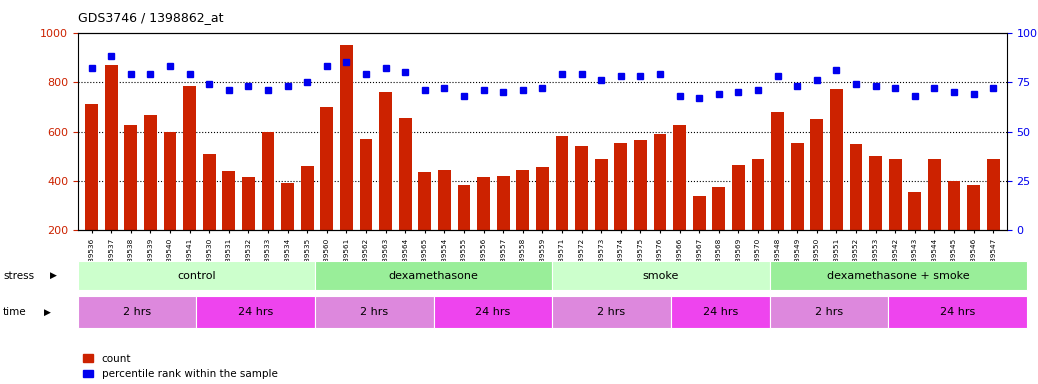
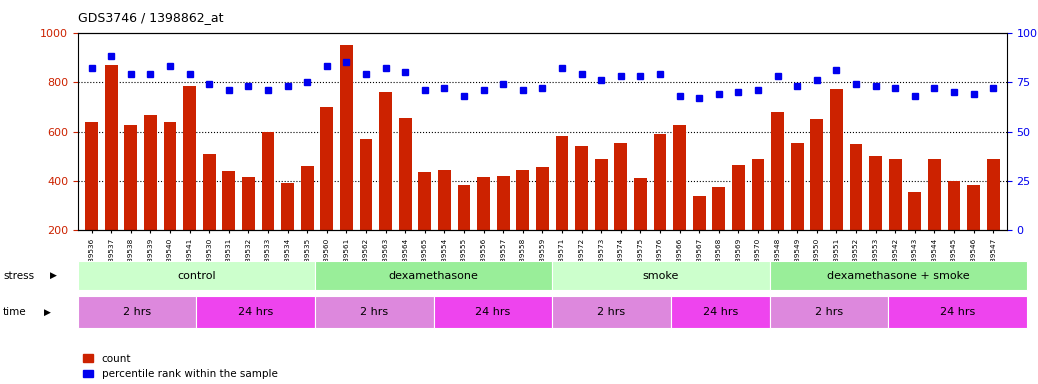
count/GSM389536: 710 -> 640
count/GSM389540: 600 -> 640
percentile rank within the sample/GSM389557: 70 -> 74
percentile rank within the sample/GSM389571: 79 -> 82
count/GSM389575: 565 -> 410
